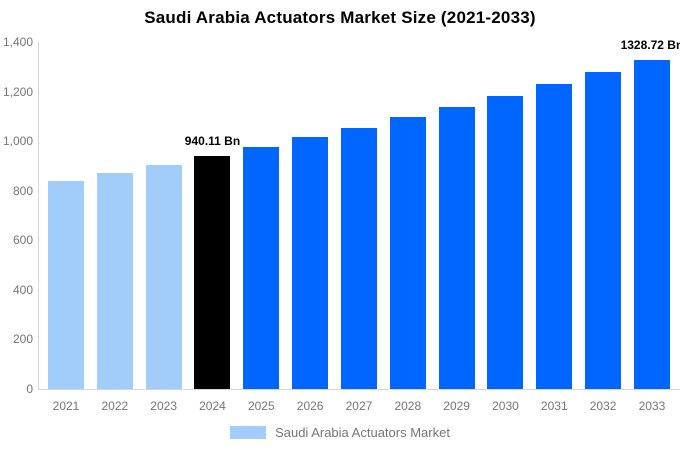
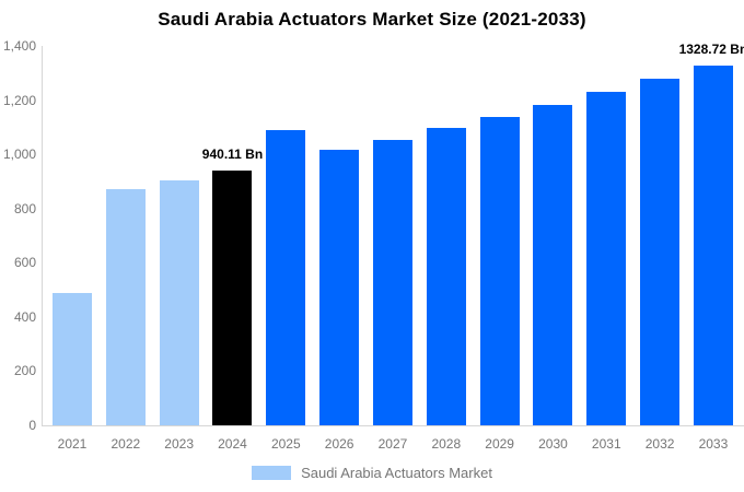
2021: 840 -> 490
2025: 980 -> 1090
